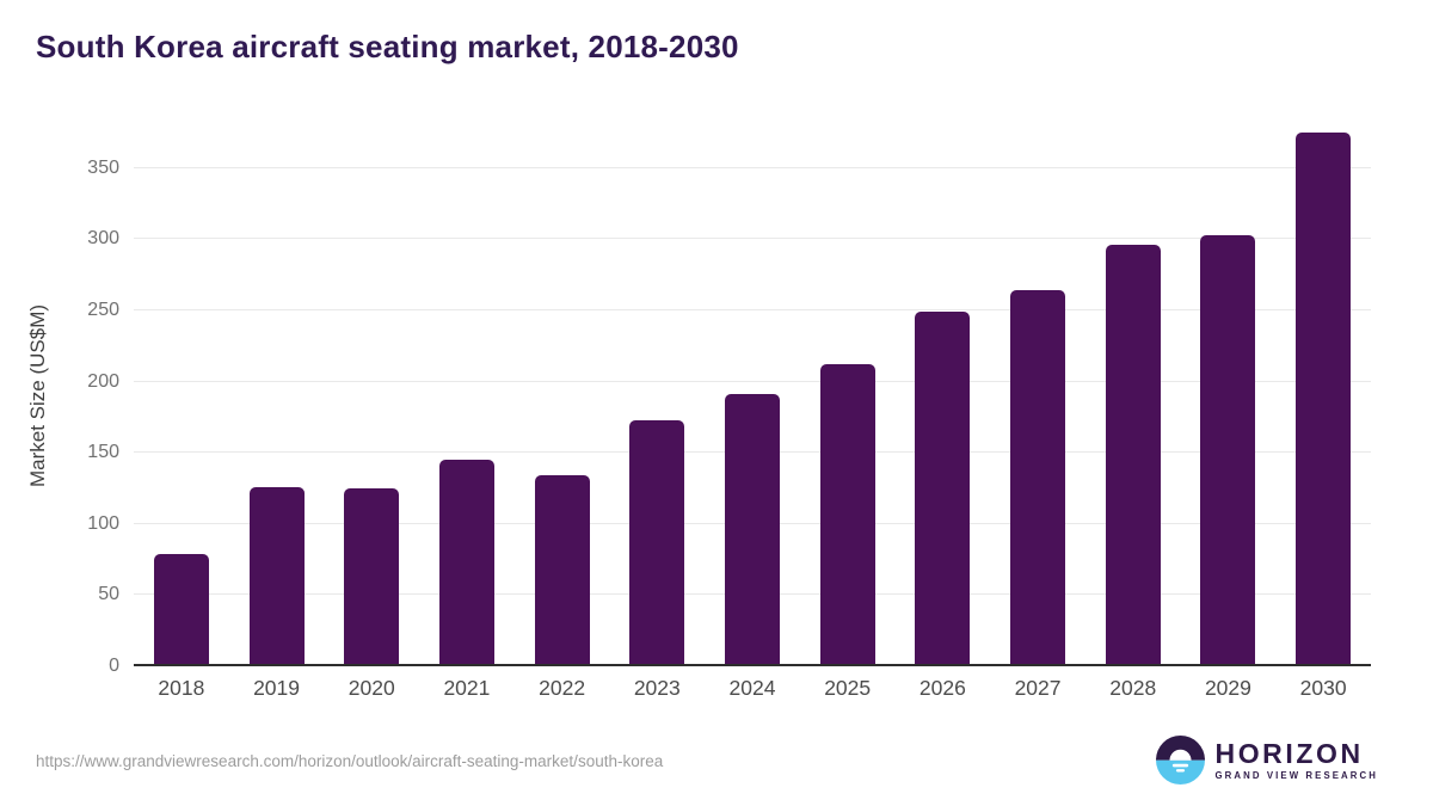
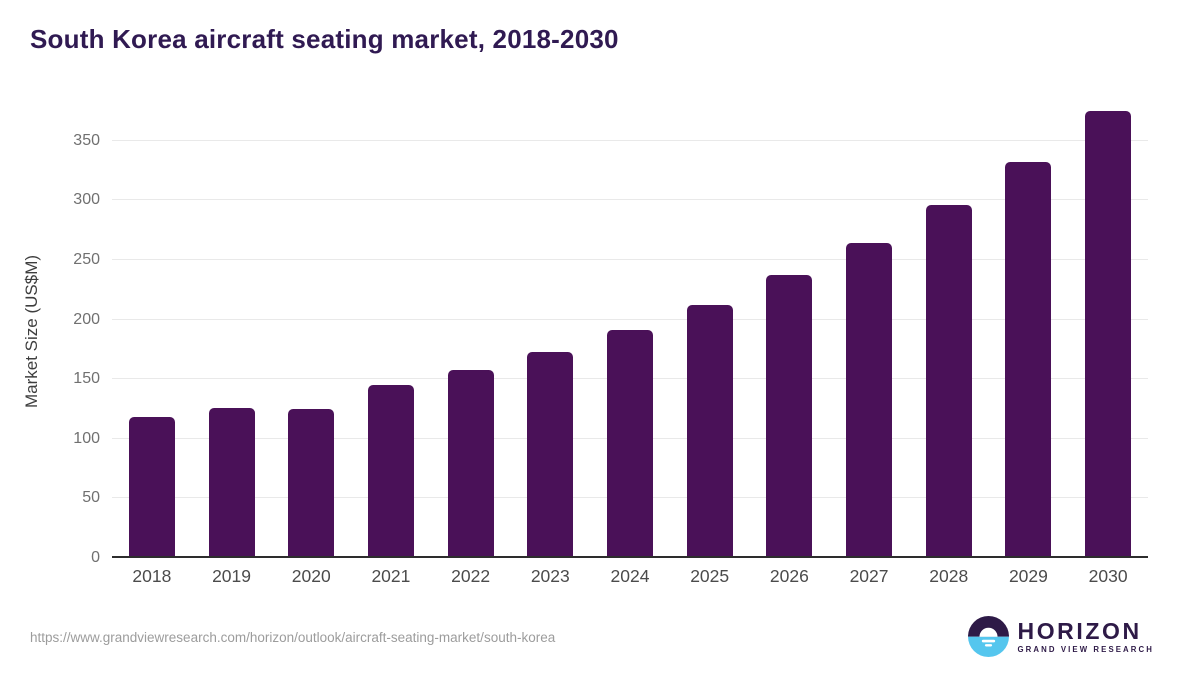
2018: 79 -> 118
2022: 134 -> 158
2026: 249 -> 237
2029: 303 -> 332
